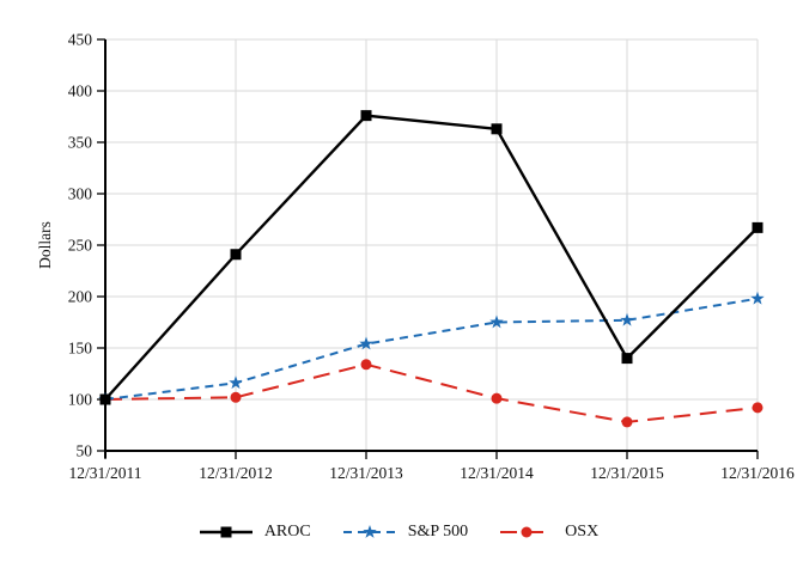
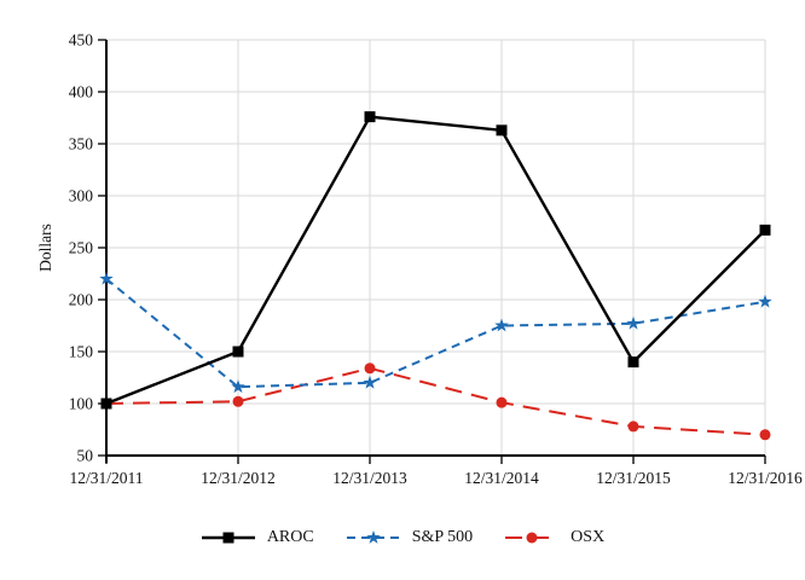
S&P 500/12/31/2011: 100 -> 220
AROC/12/31/2012: 240 -> 150
S&P 500/12/31/2013: 150 -> 120
OSX/12/31/2016: 90 -> 70
